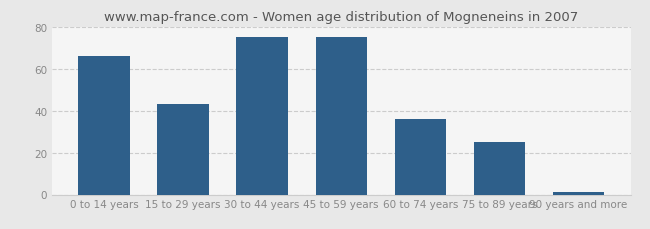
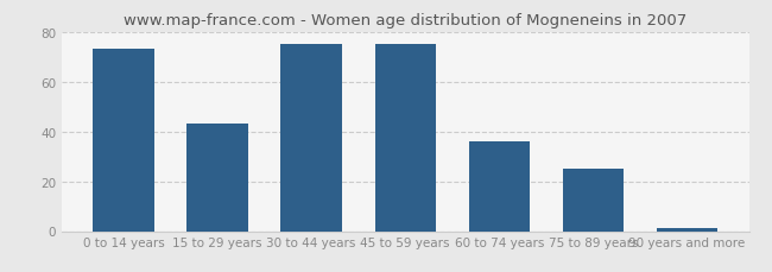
0 to 14 years: 66 -> 73
